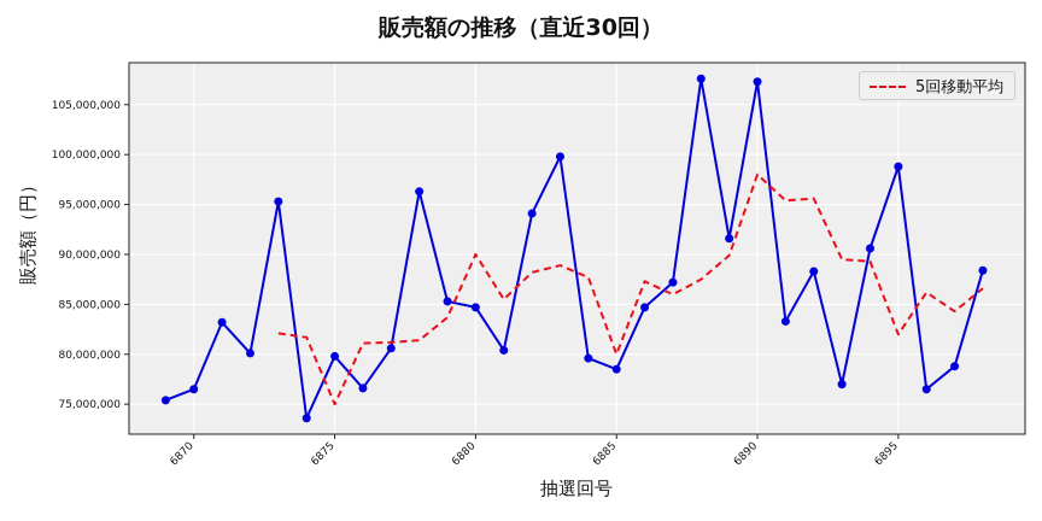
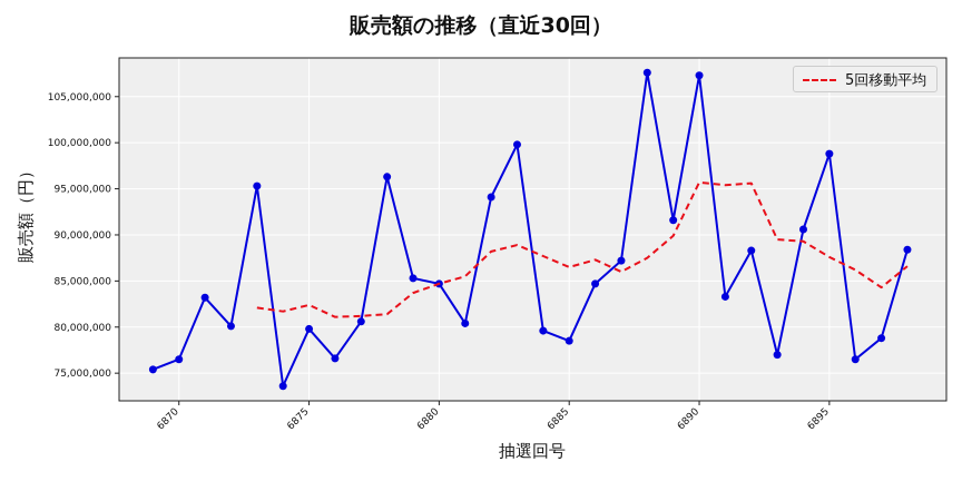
5回移動平均/6875: 75000000 -> 82000000
5回移動平均/6880: 90000000 -> 85000000
5回移動平均/6885: 80000000 -> 86000000
5回移動平均/6890: 98000000 -> 96000000
5回移動平均/6895: 82000000 -> 88000000
